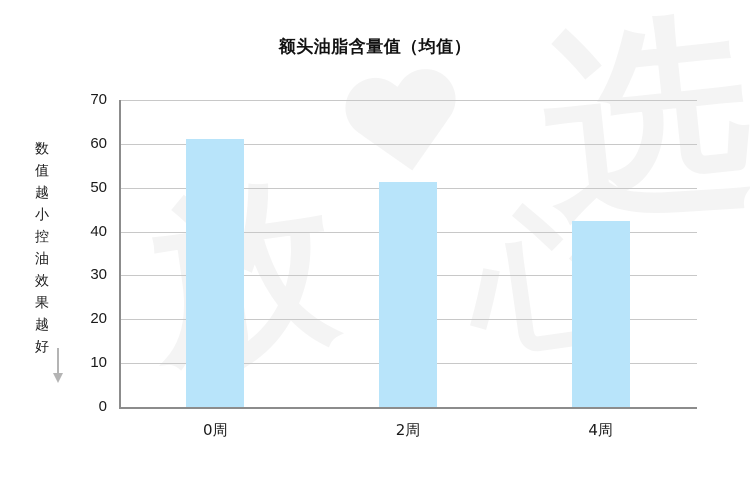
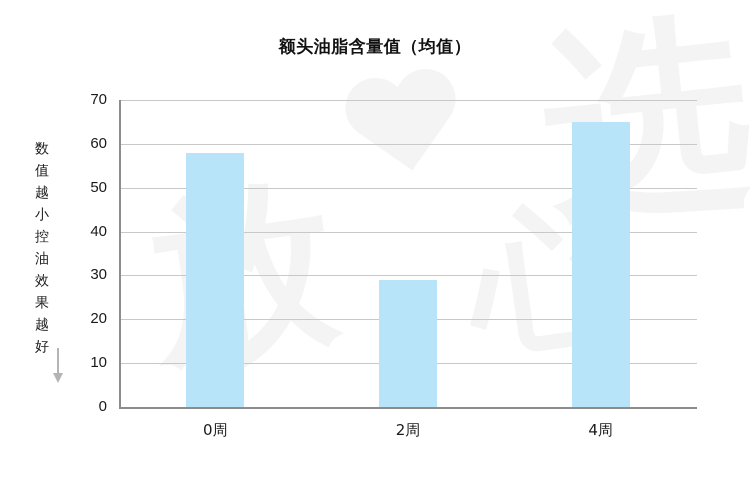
0周: 61 -> 58
2周: 51 -> 29
4周: 42 -> 65
